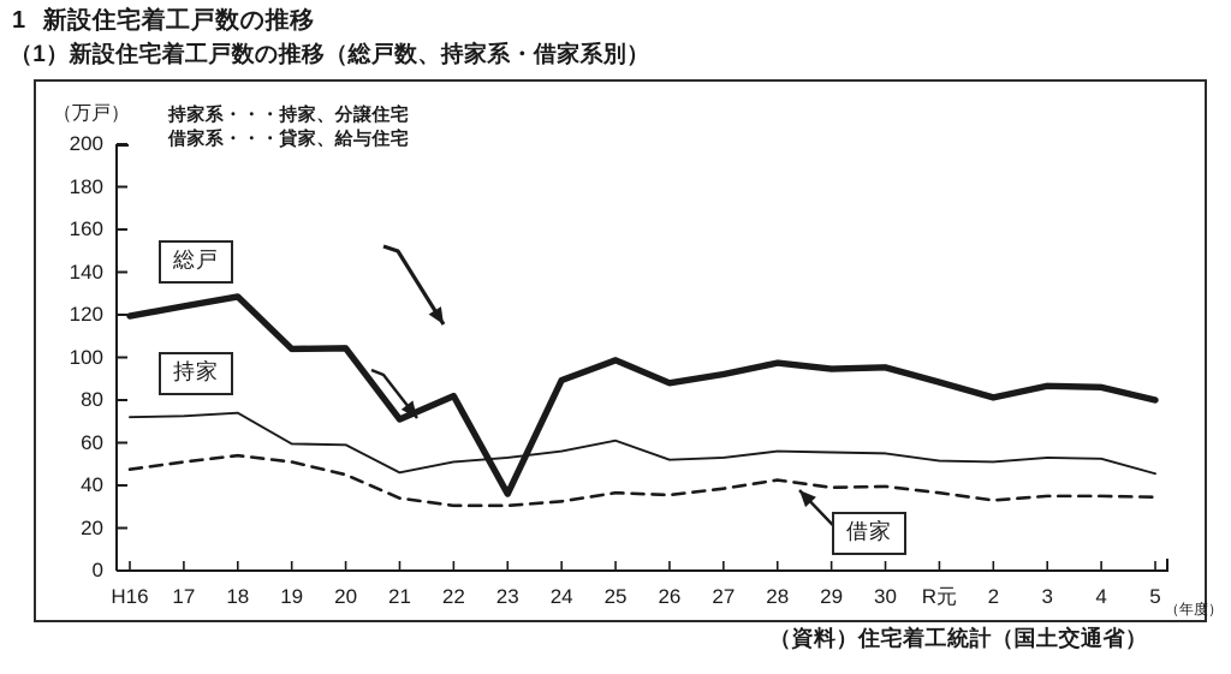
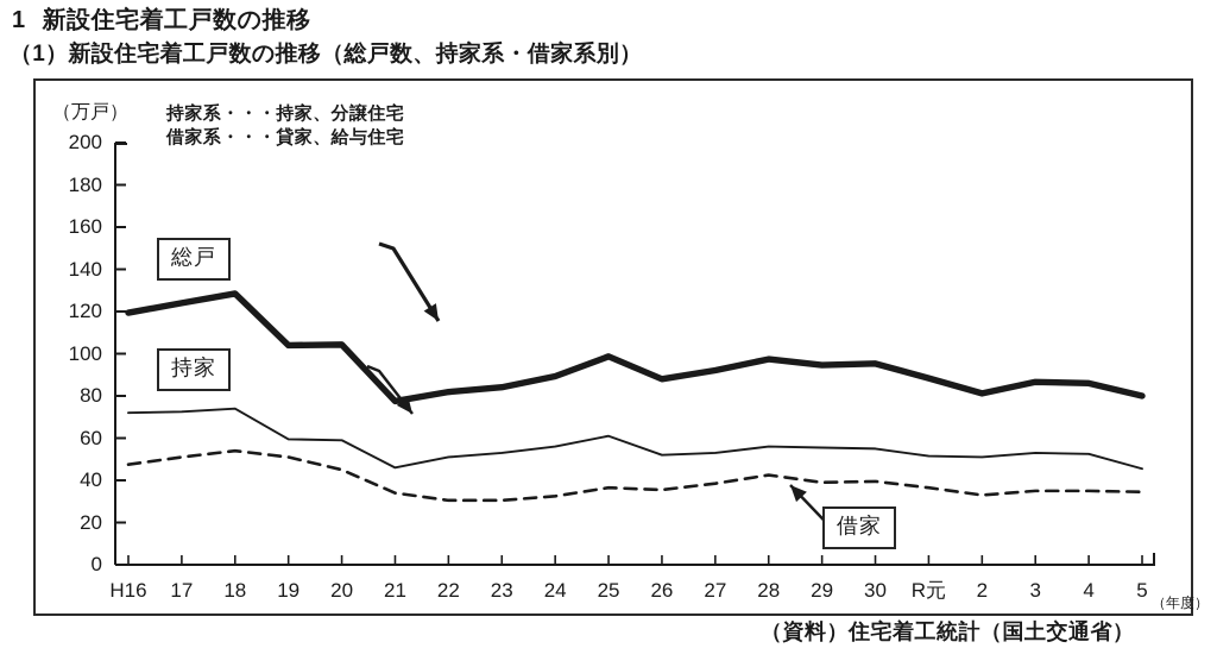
総戸/21: 71 -> 78
総戸/23: 36 -> 84
